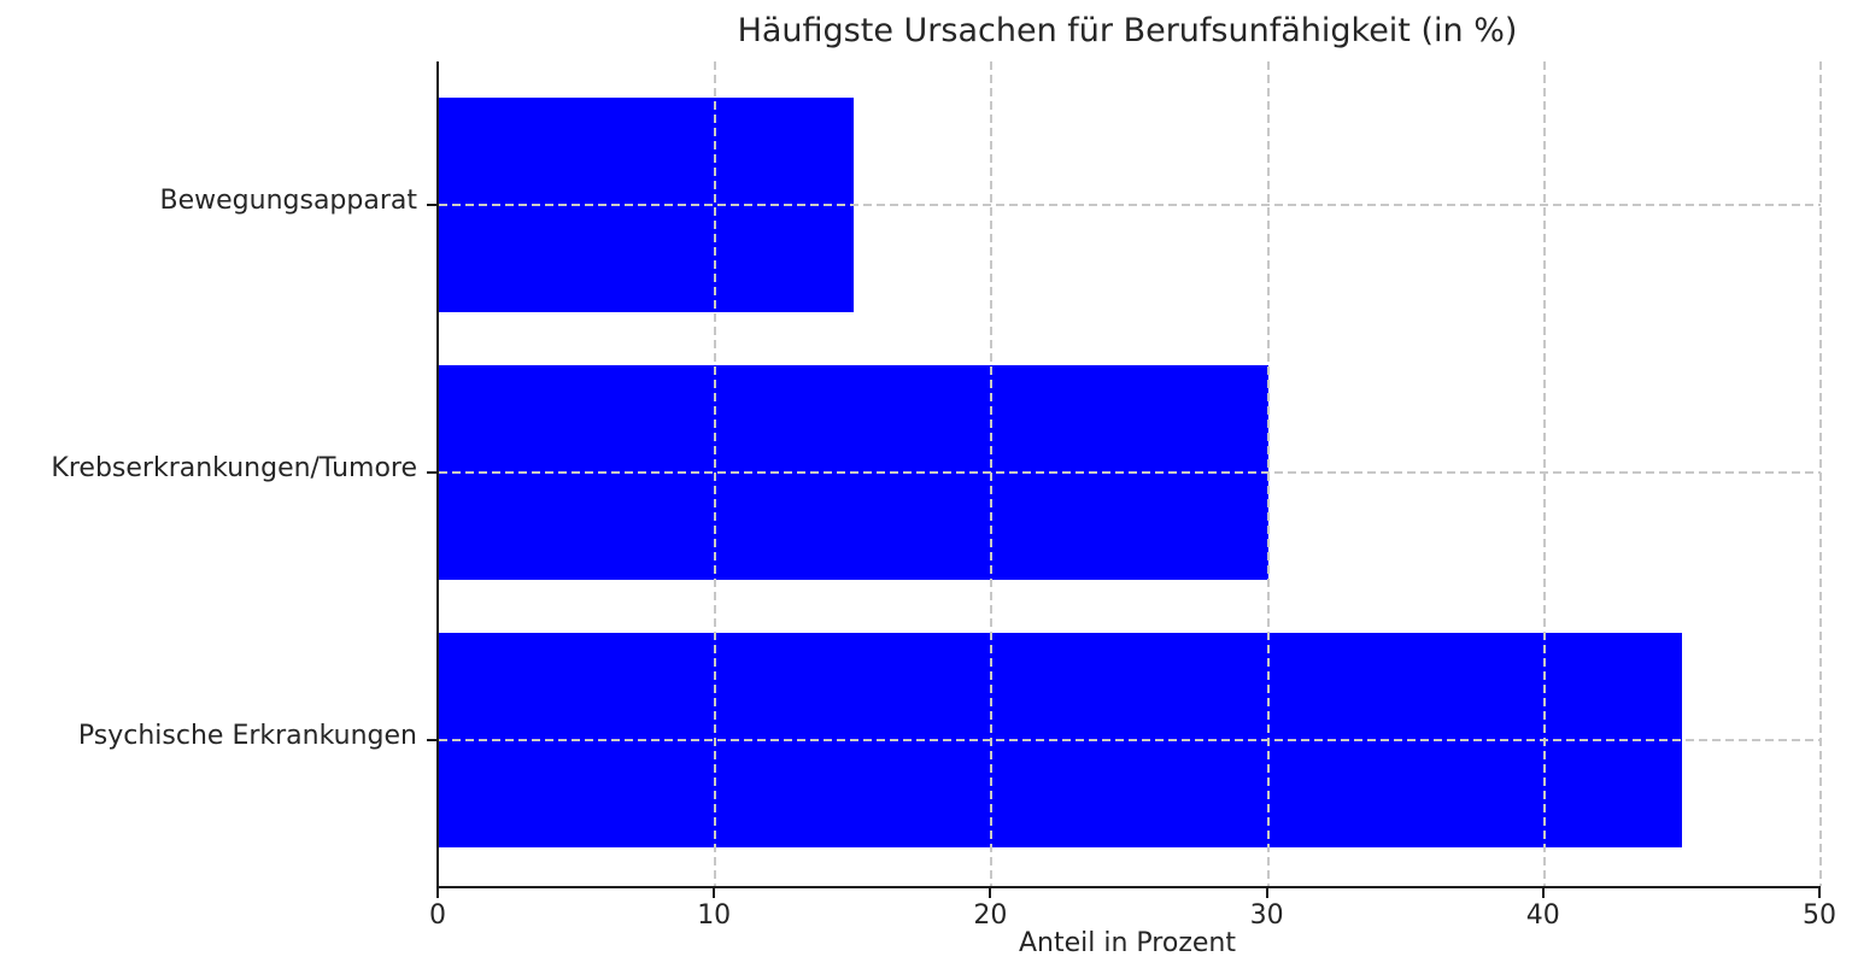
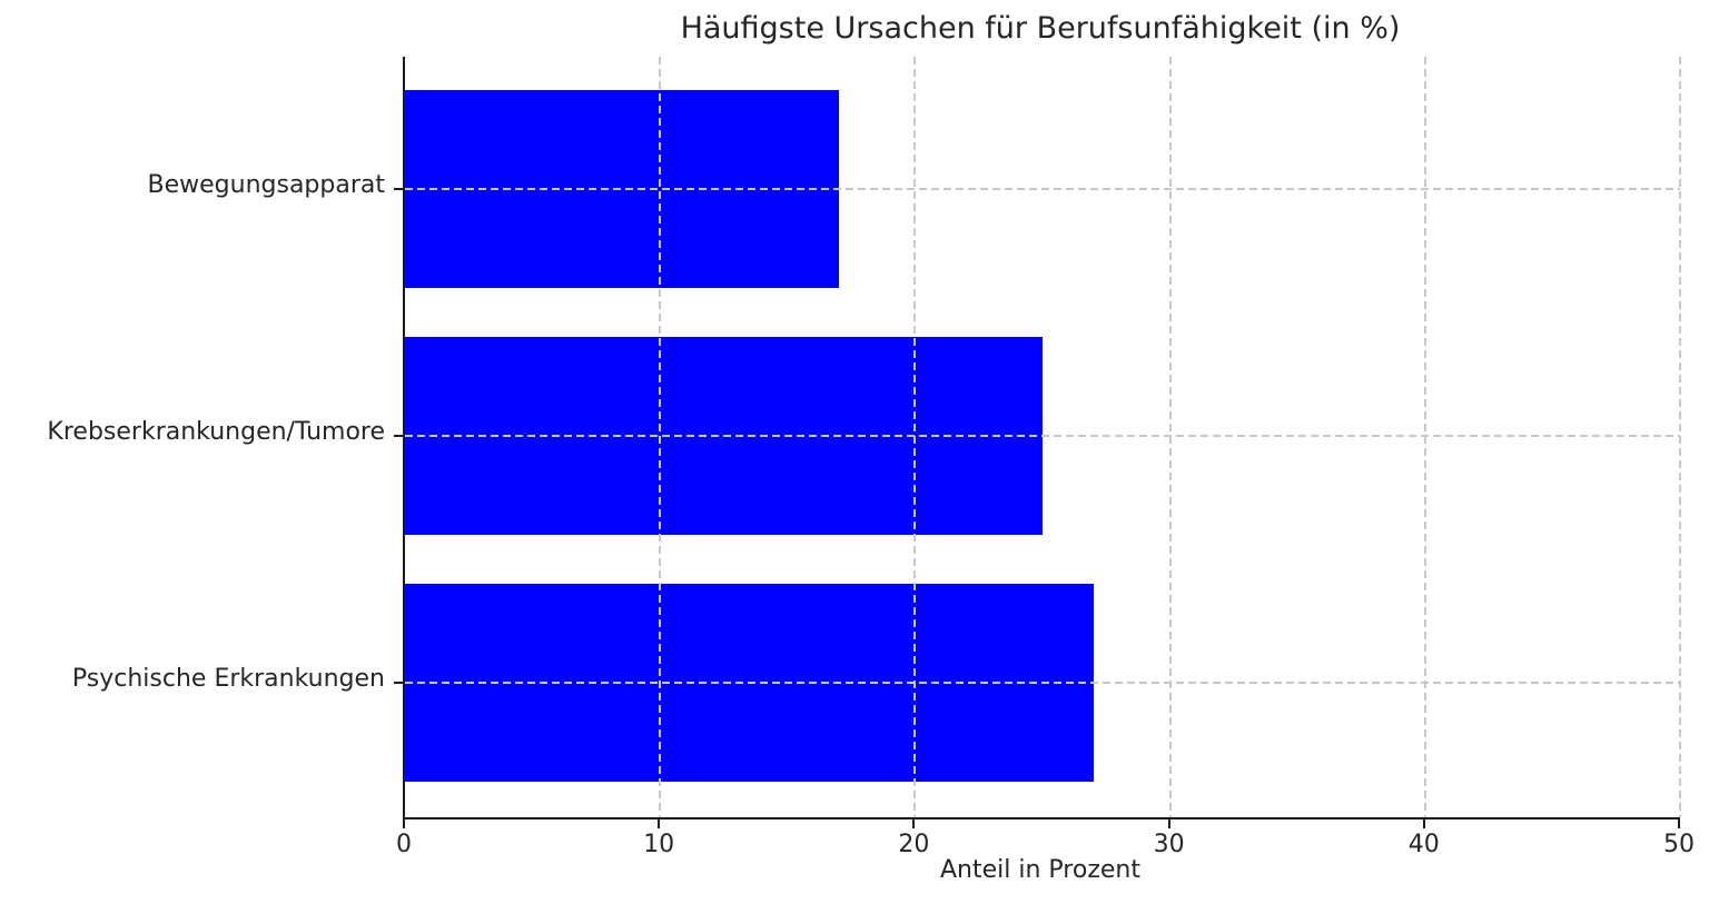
Bewegungsapparat: 15 -> 17
Krebserkrankungen/Tumore: 30 -> 25
Psychische Erkrankungen: 45 -> 27
